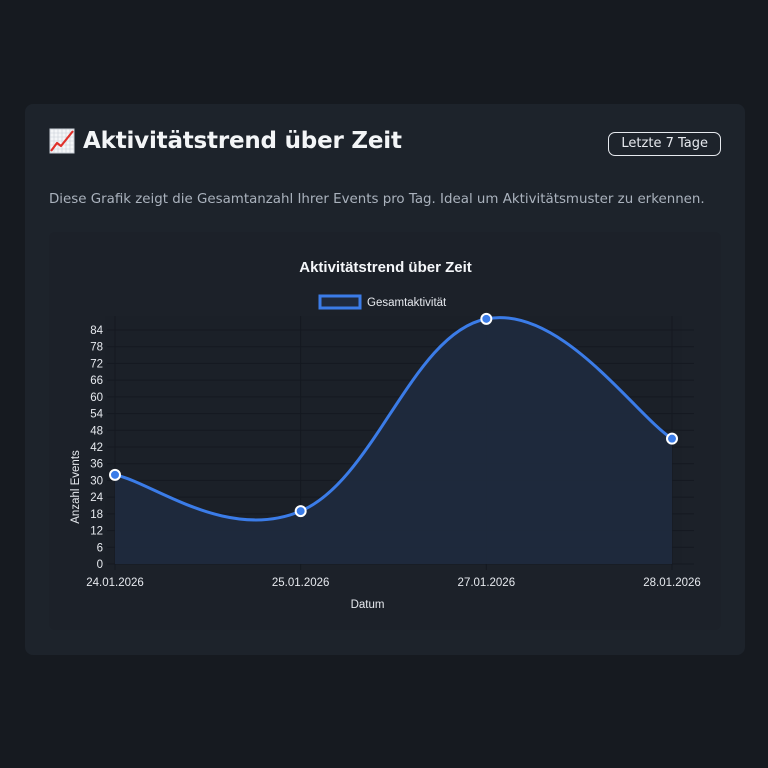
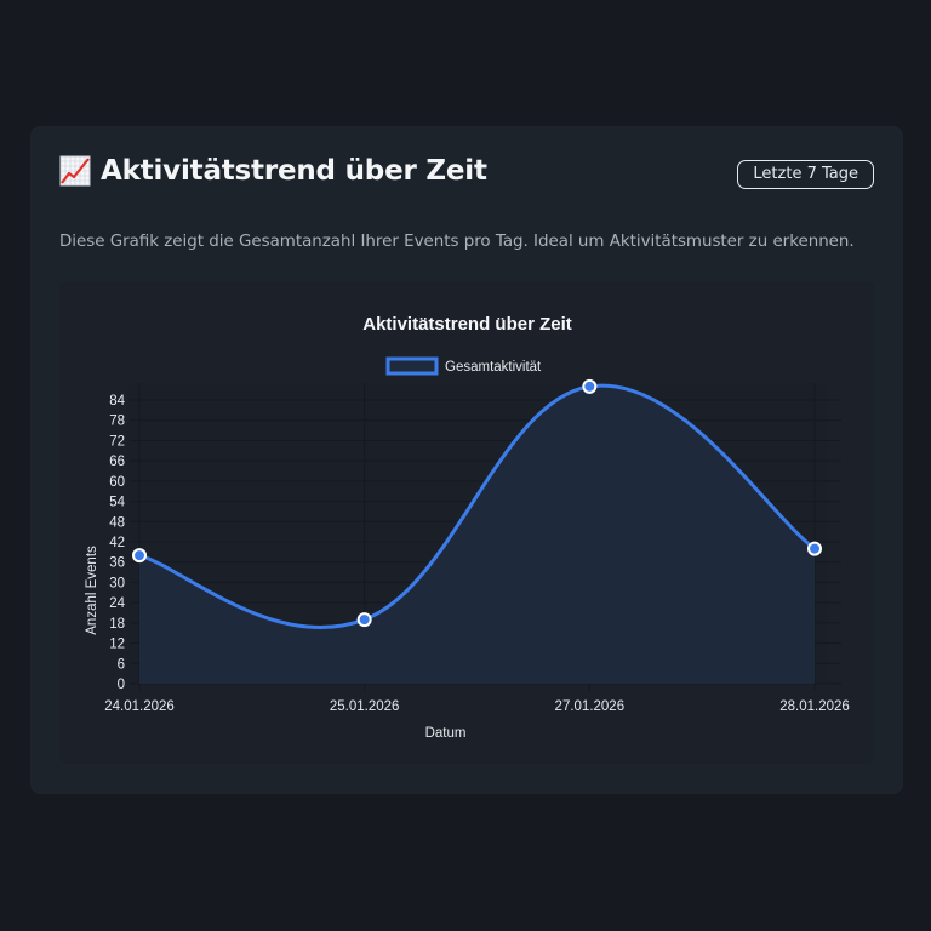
24.01.2026: 32 -> 38
28.01.2026: 45 -> 40
